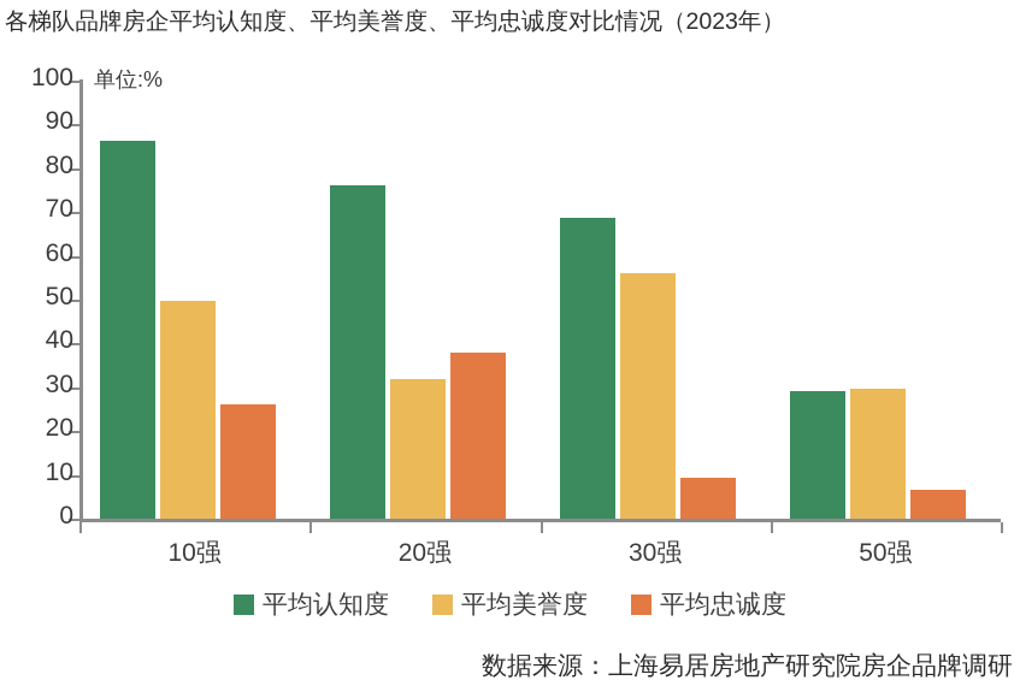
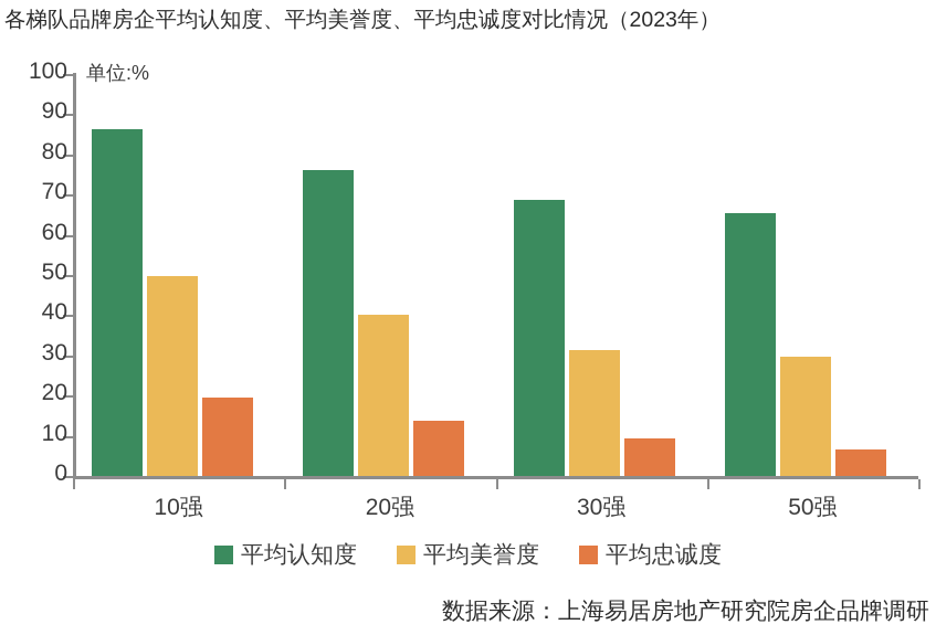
平均忠诚度/10强: 26 -> 20
平均美誉度/20强: 32 -> 40
平均忠诚度/20强: 38 -> 14
平均美誉度/30强: 56 -> 31
平均认知度/50强: 29 -> 65
